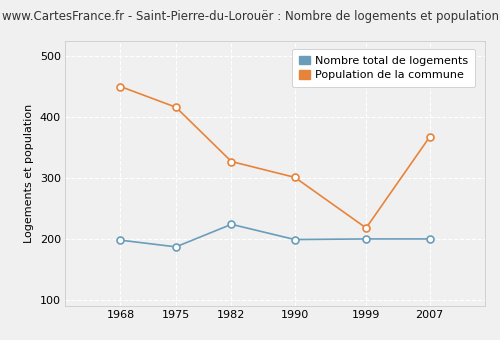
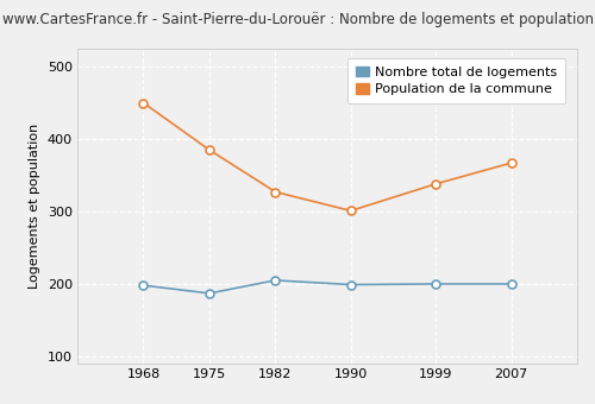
Population de la commune/1975: 416 -> 385
Nombre total de logements/1982: 224 -> 205
Population de la commune/1999: 218 -> 338
